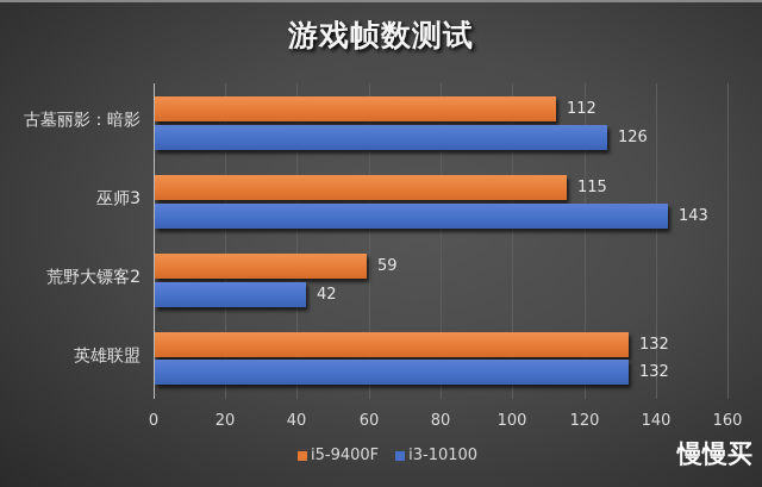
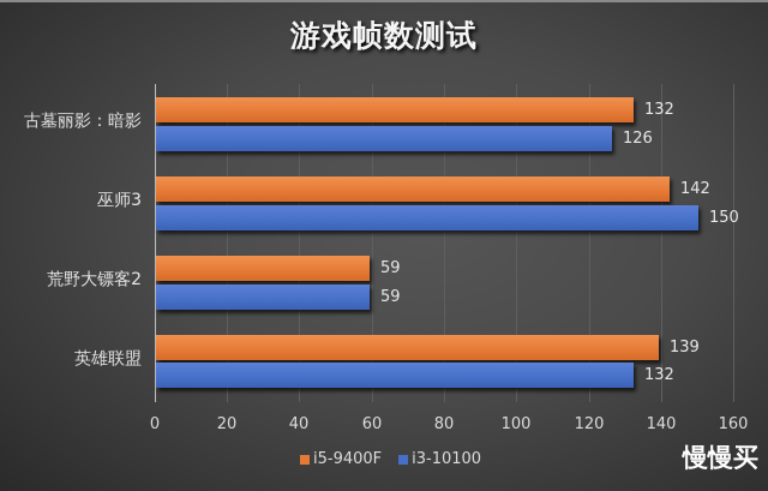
i5-9400F/古墓丽影：暗影: 112 -> 132
i5-9400F/巫师3: 115 -> 142
i3-10100/巫师3: 143 -> 150
i3-10100/荒野大镖客2: 42 -> 59
i5-9400F/英雄联盟: 132 -> 139
